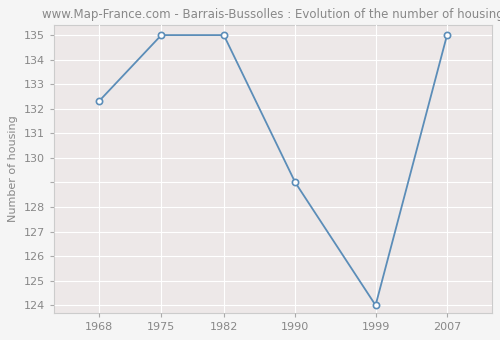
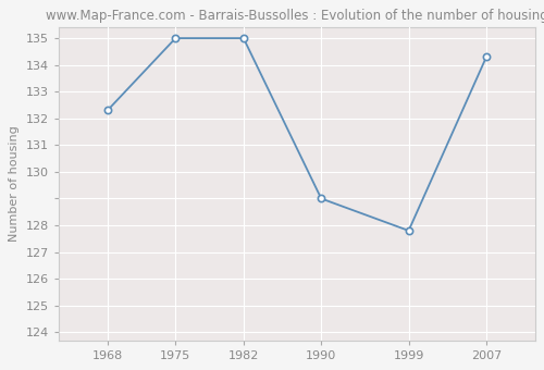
1999: 124.0 -> 127.8
2007: 135.0 -> 134.3
